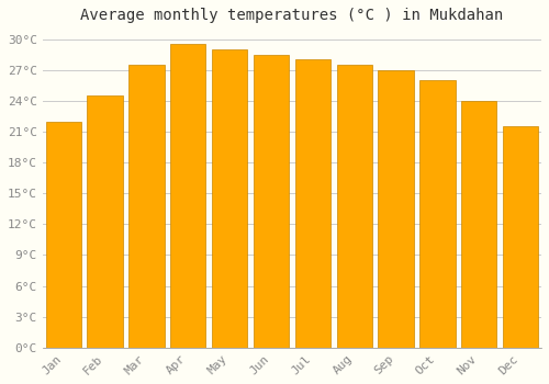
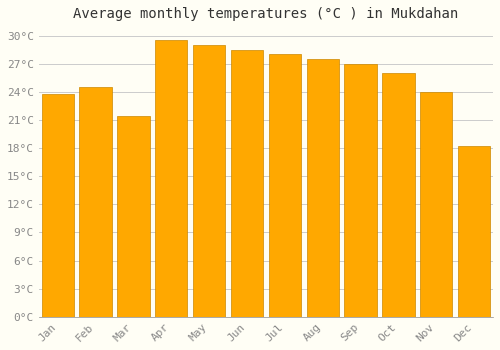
Jan: 22.0°C -> 23.8°C
Mar: 27.5°C -> 21.4°C
Dec: 21.5°C -> 18.2°C
